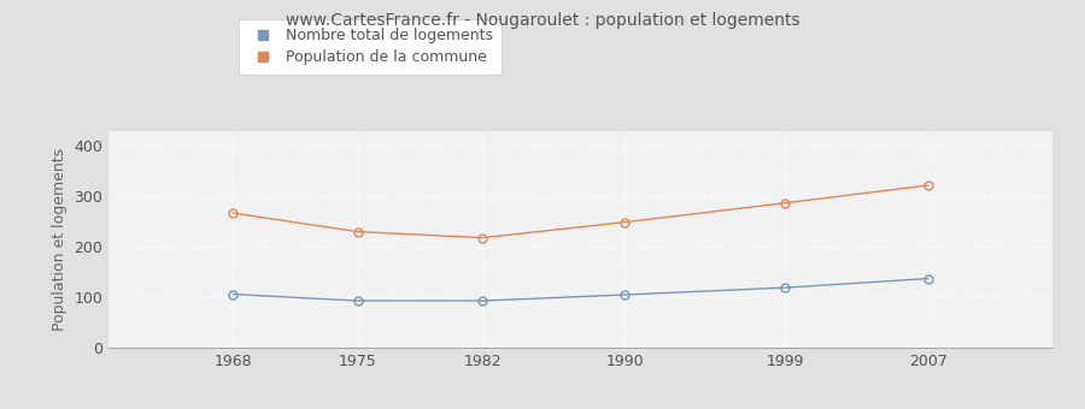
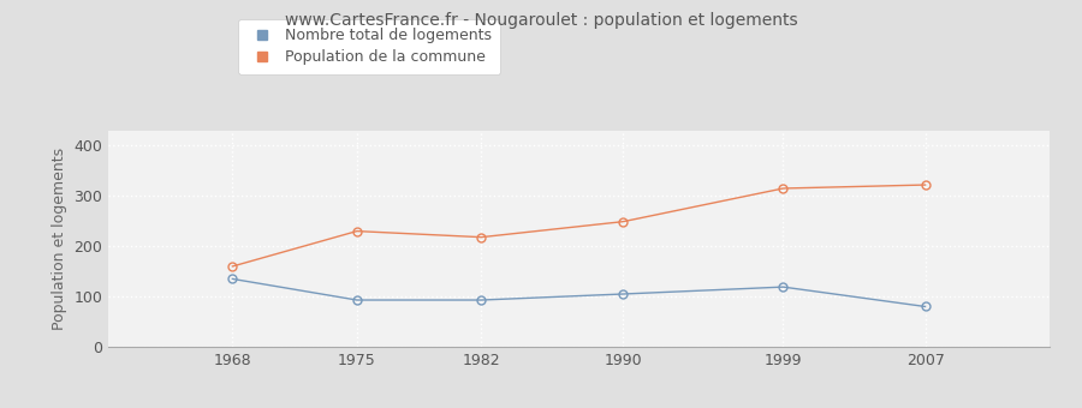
Nombre total de logements/1968: 106 -> 135
Population de la commune/1968: 267 -> 160
Population de la commune/1999: 287 -> 315
Nombre total de logements/2007: 137 -> 80
